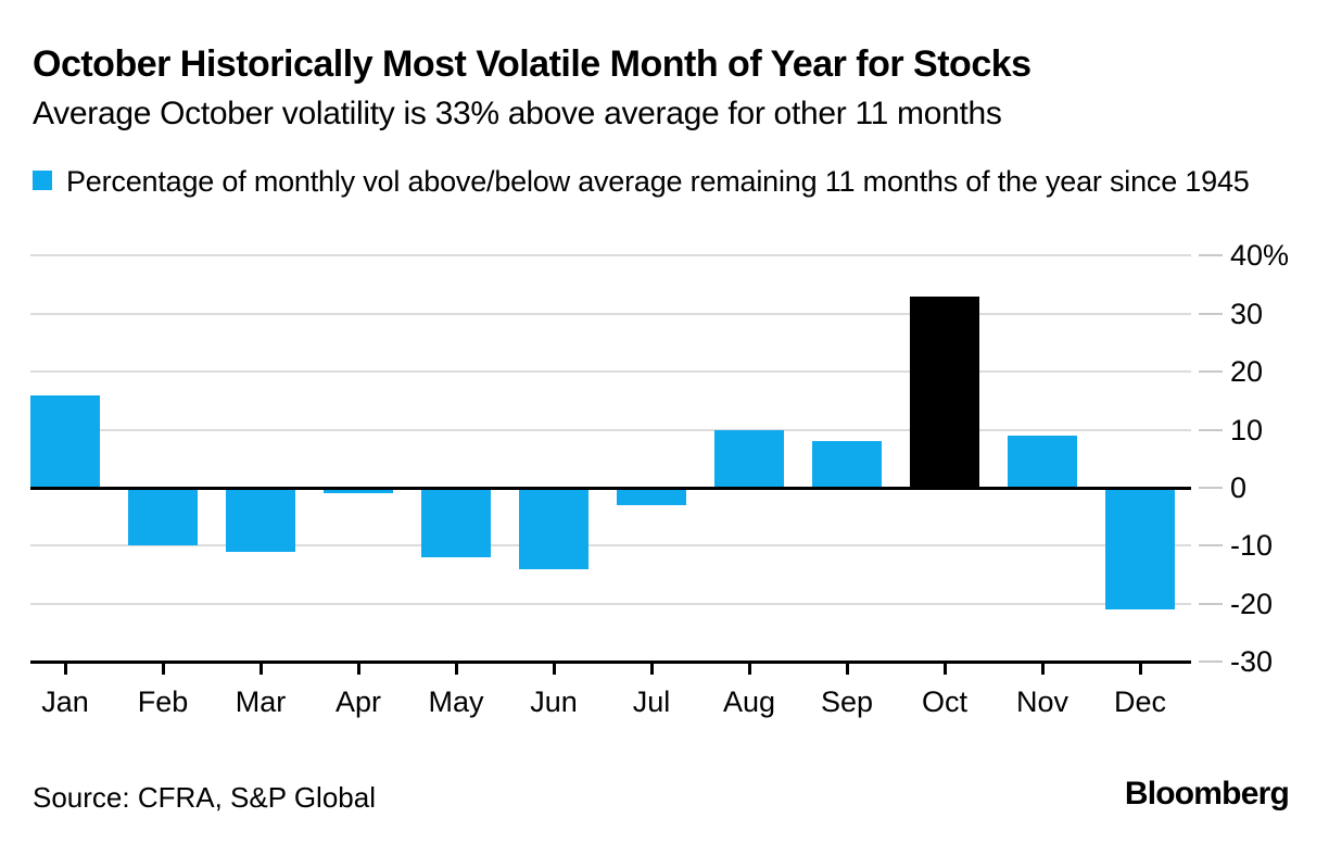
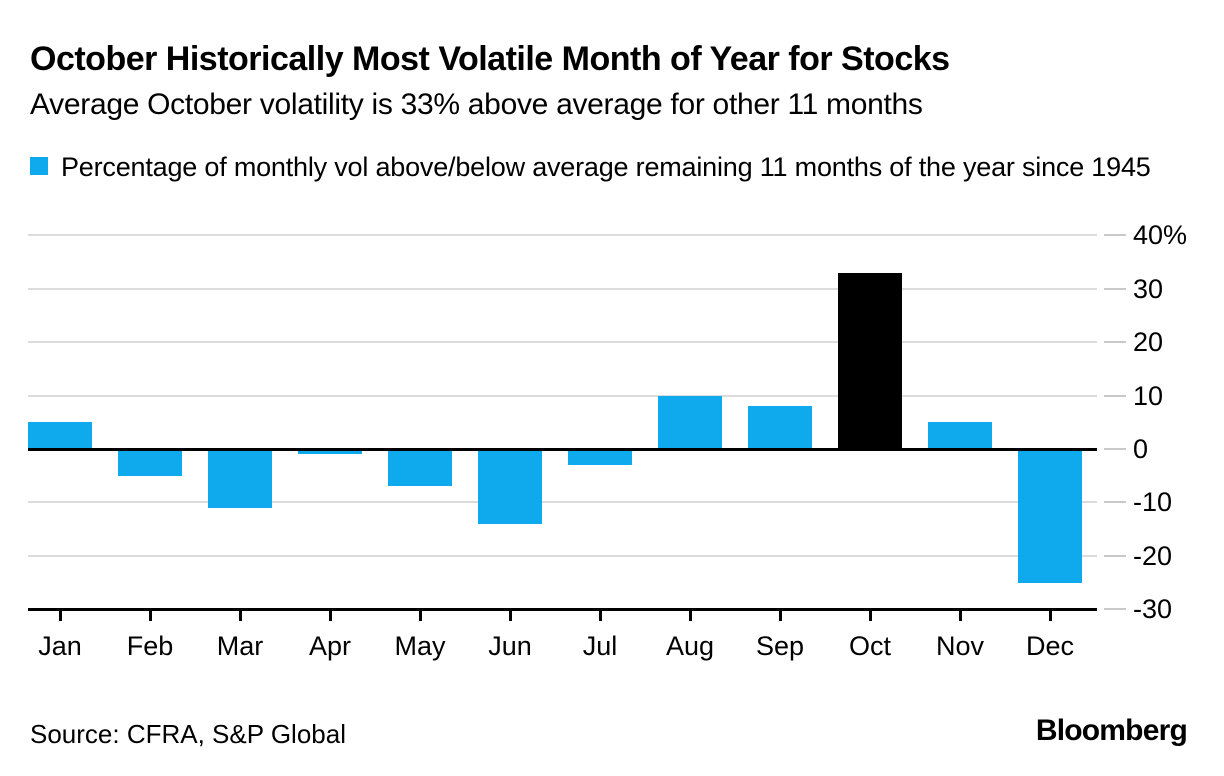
Jan: 16% -> 5%
Feb: -10% -> -5%
May: -12% -> -7%
Nov: 9% -> 5%
Dec: -21% -> -25%
